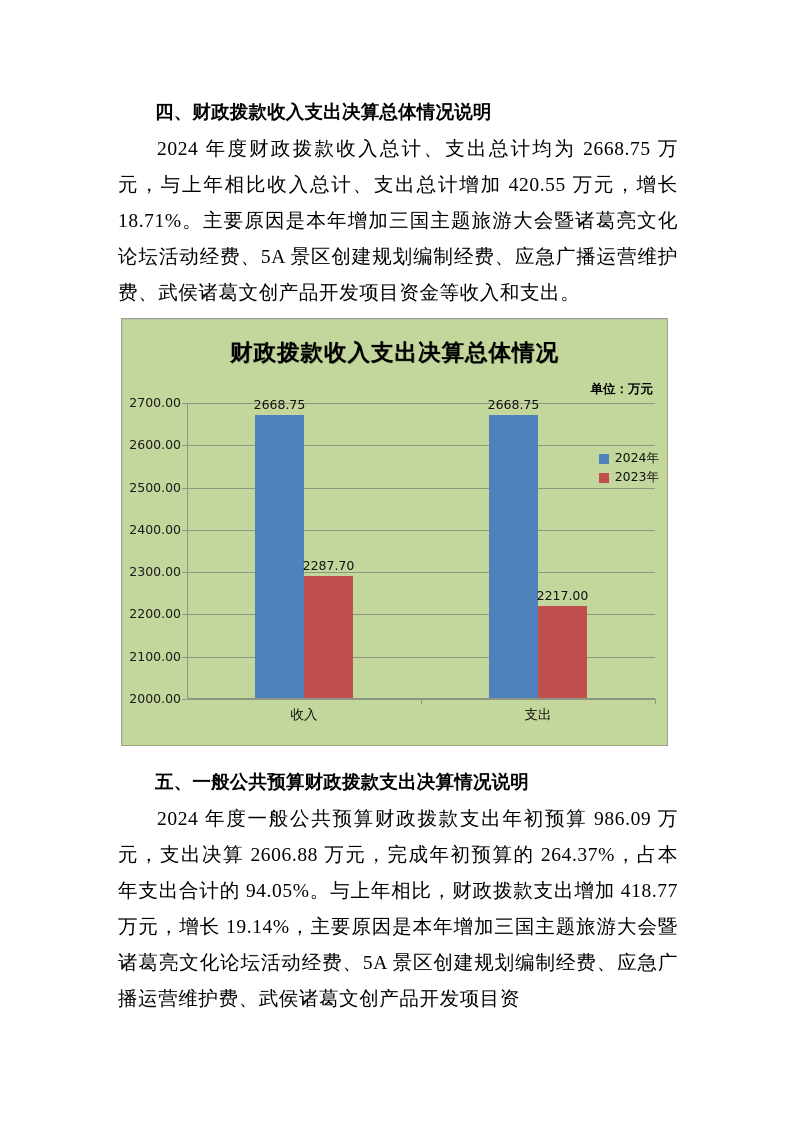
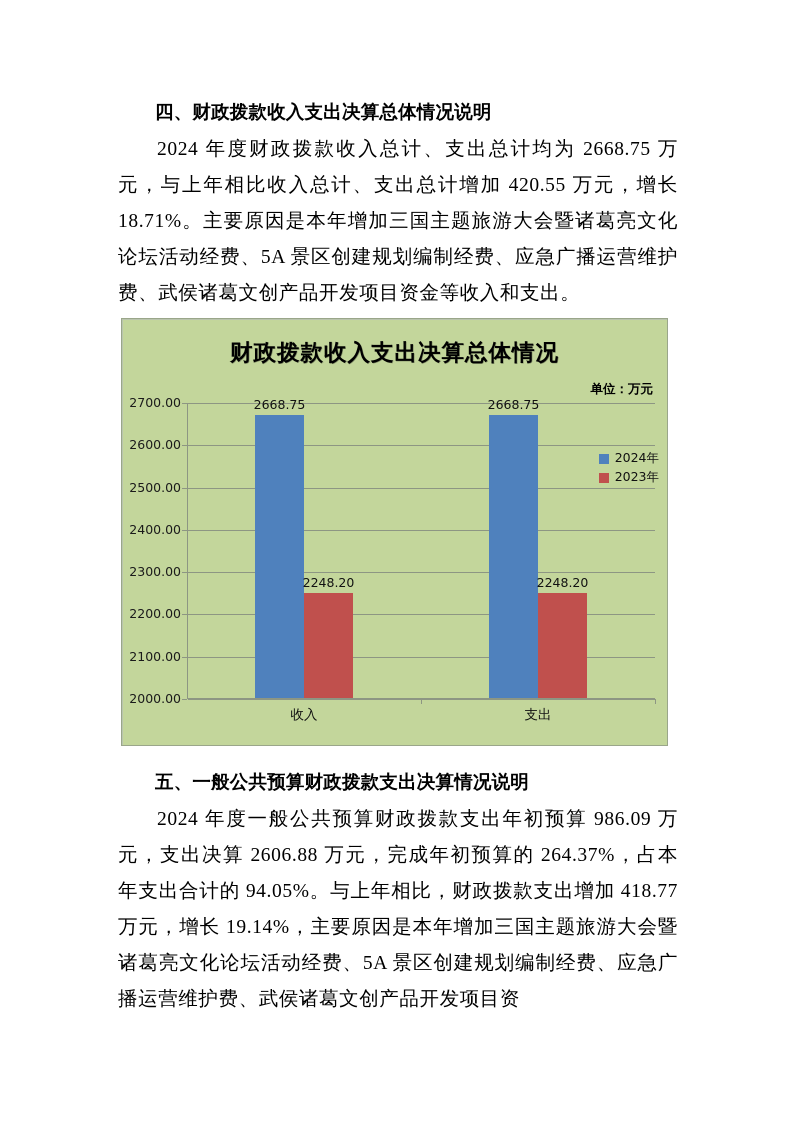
2023年/收入: 2287.70 -> 2248.20
2023年/支出: 2217.00 -> 2248.20
